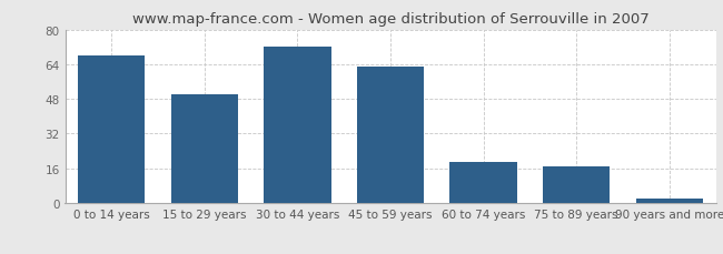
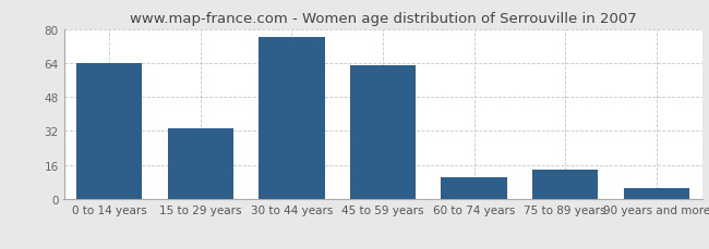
0 to 14 years: 68 -> 64
15 to 29 years: 50 -> 33
30 to 44 years: 72 -> 76
60 to 74 years: 19 -> 10
75 to 89 years: 17 -> 14
90 years and more: 2 -> 5
